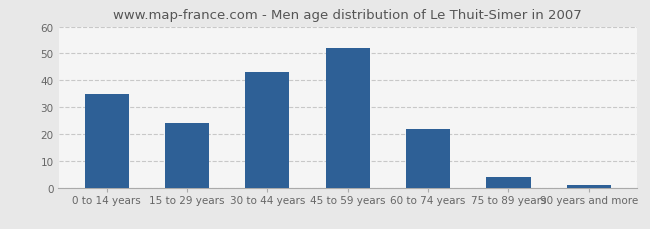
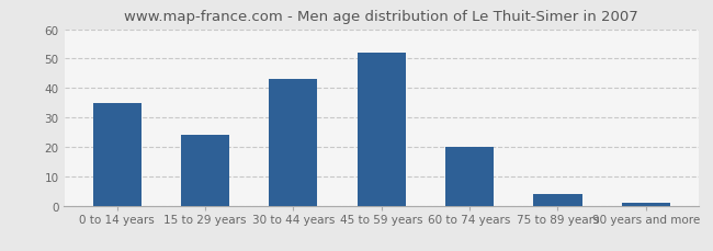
60 to 74 years: 22 -> 20
